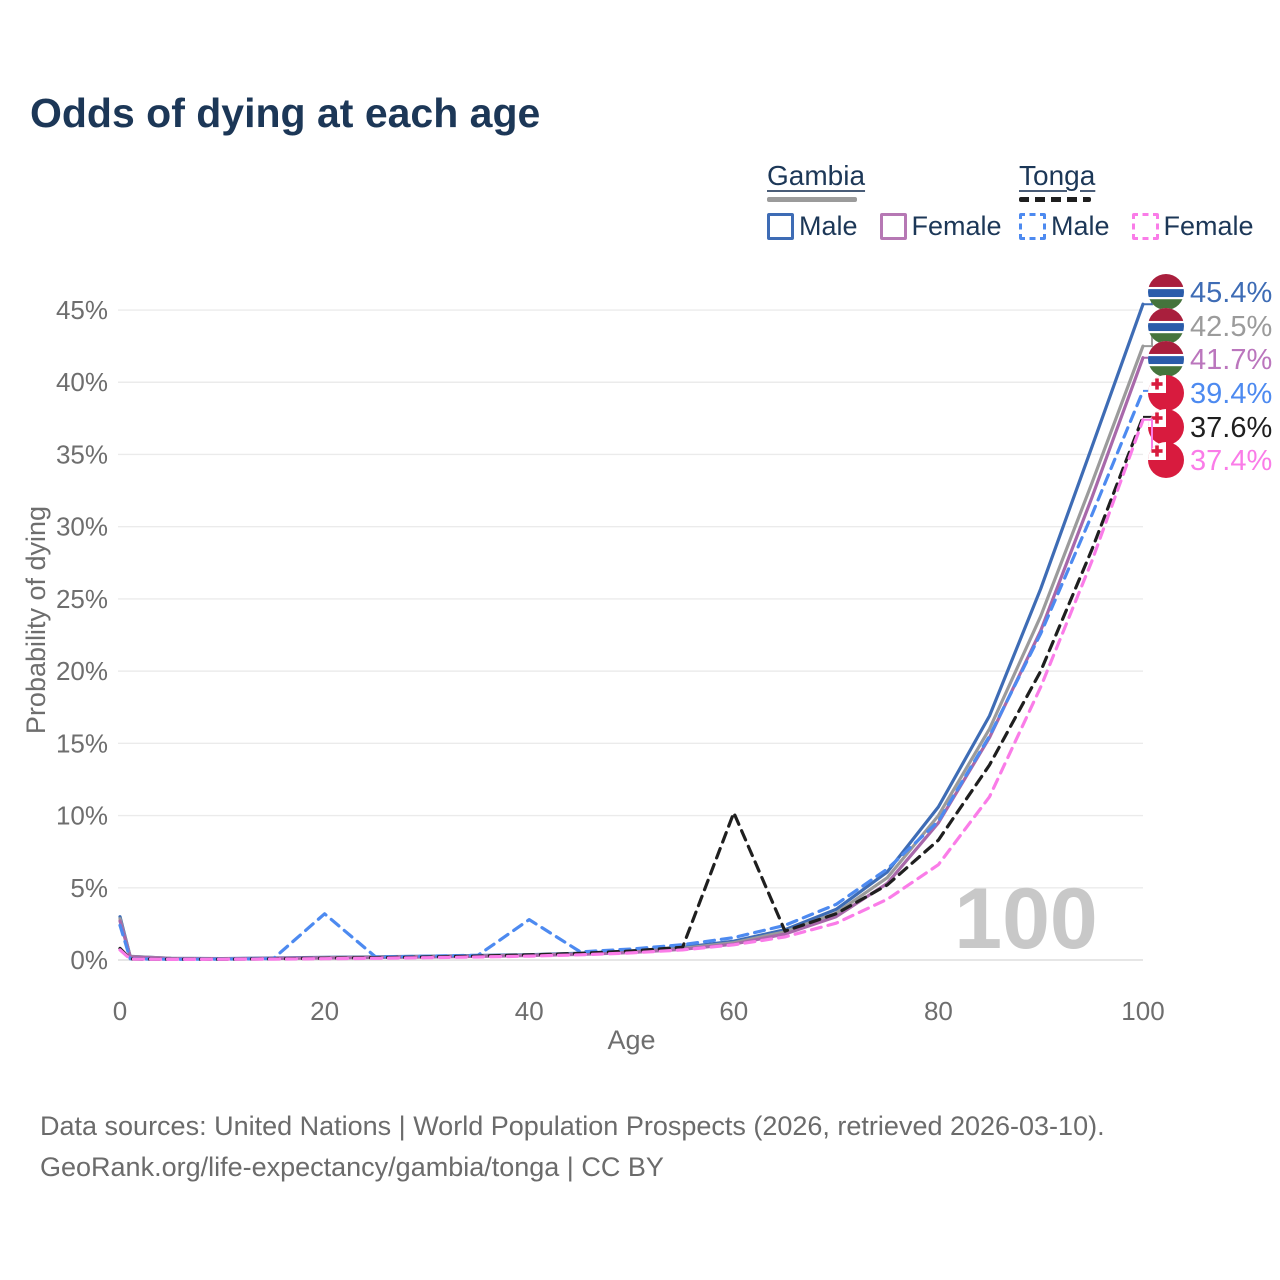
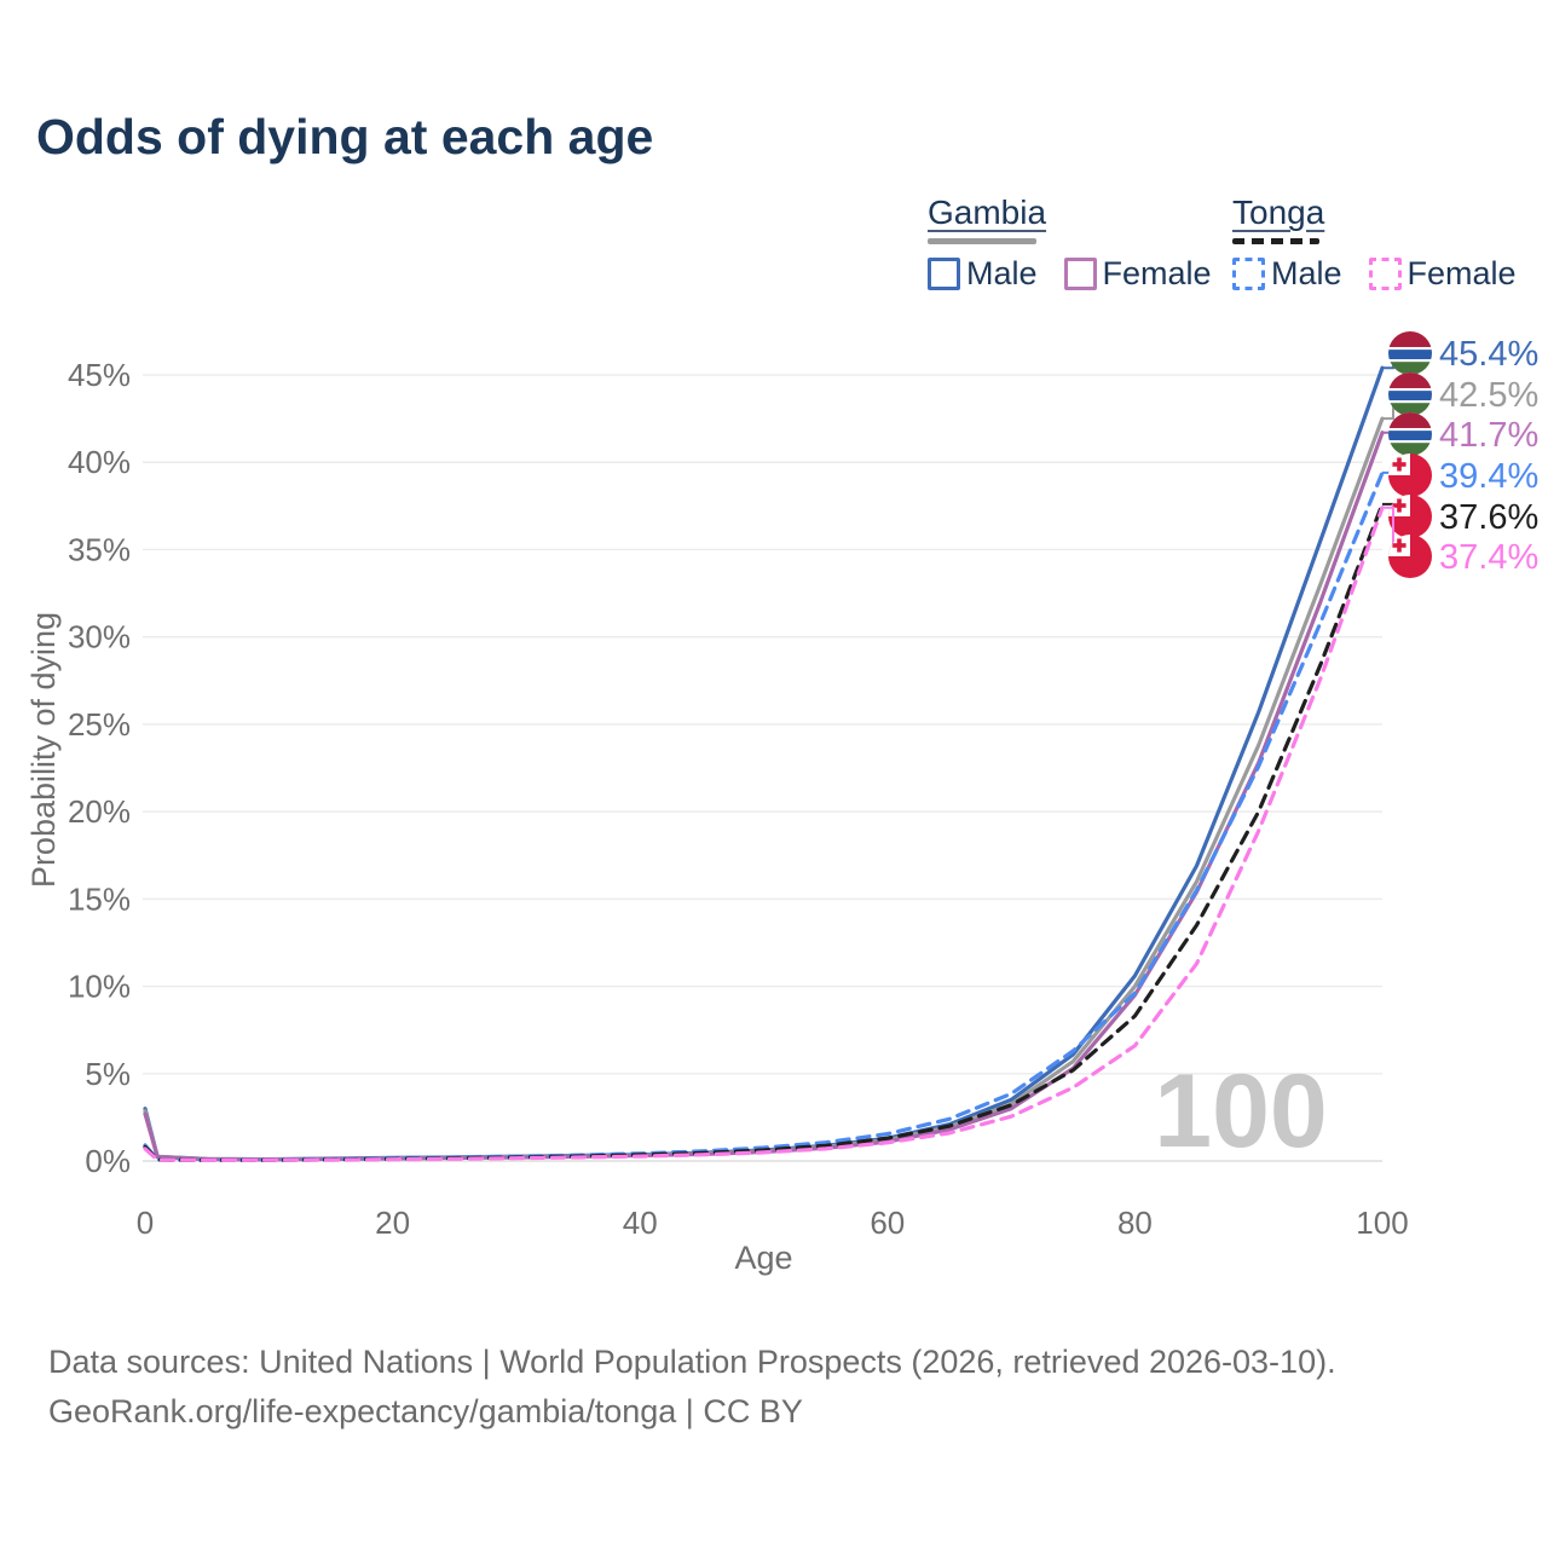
Tonga Male/0: 2.4% -> 0.9%
Tonga Male/20: 3.2% -> 0.1%
Tonga Male/40: 2.8% -> 0.4%
Tonga/60: 10.2% -> 1.3%
